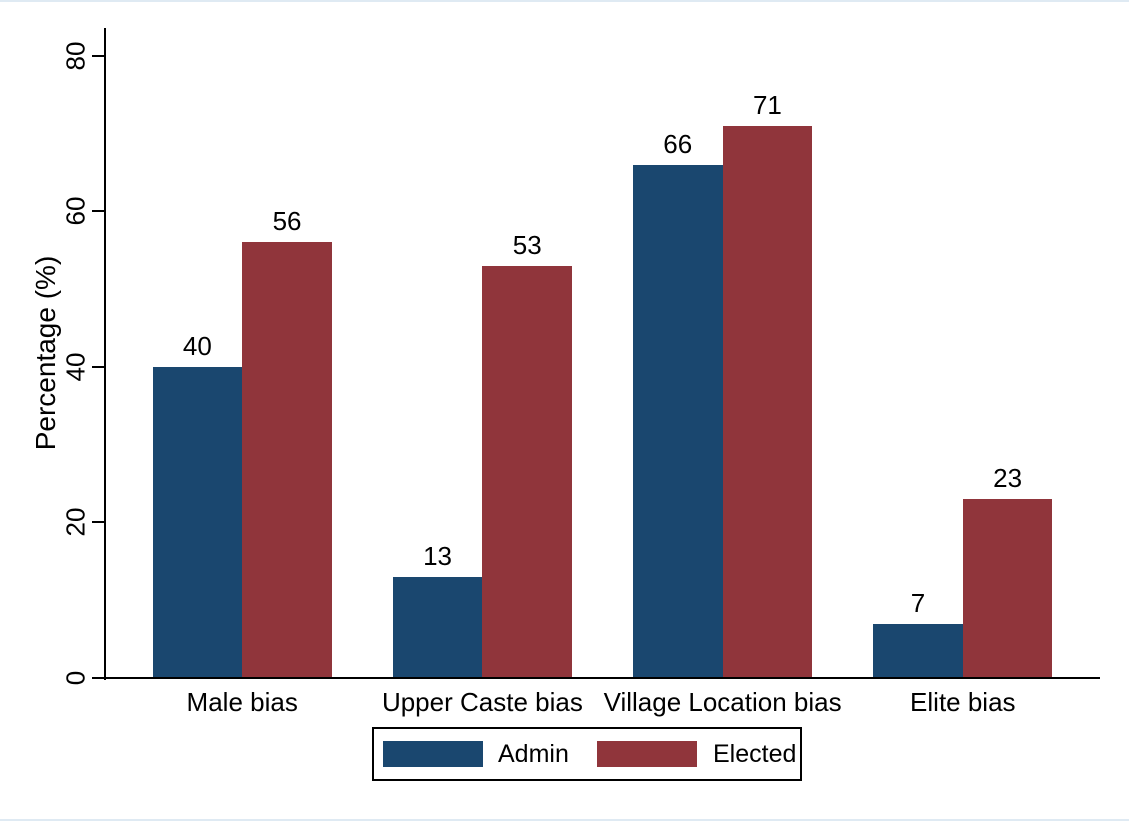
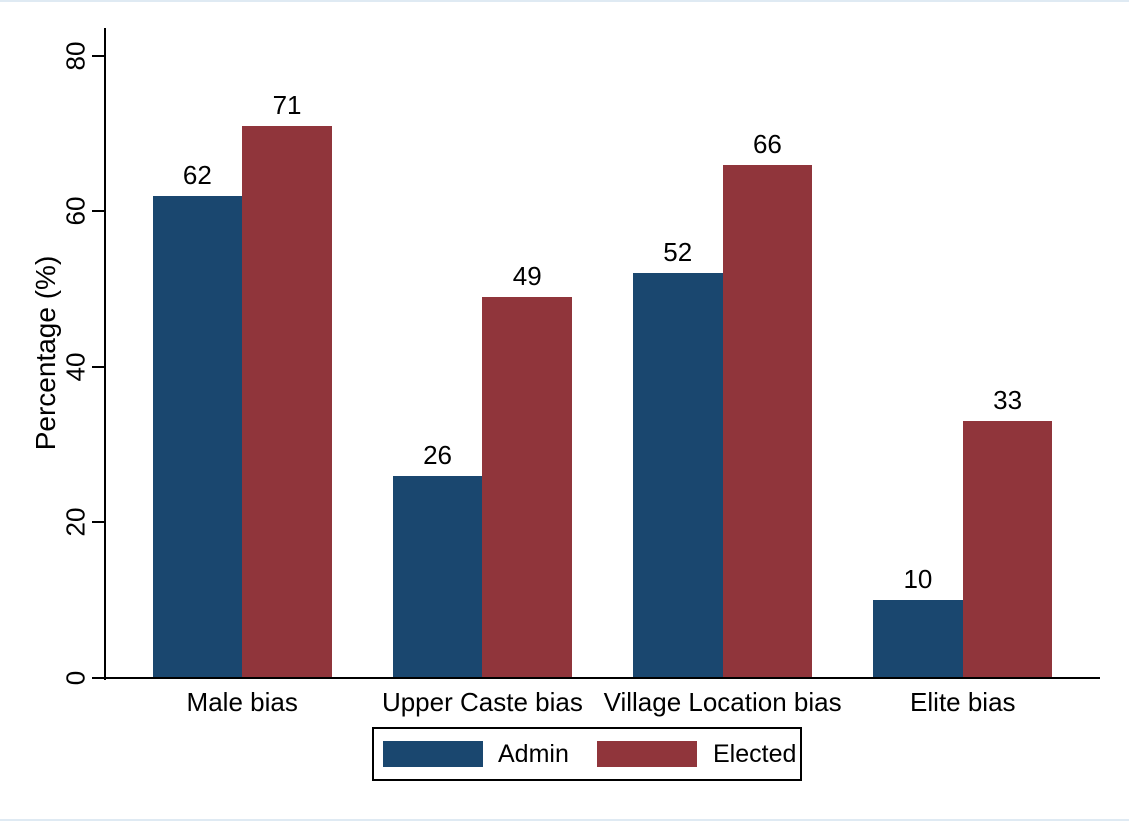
Admin/Male bias: 40 -> 62
Elected/Male bias: 56 -> 71
Admin/Upper Caste bias: 13 -> 26
Elected/Upper Caste bias: 53 -> 49
Admin/Village Location bias: 66 -> 52
Elected/Village Location bias: 71 -> 66
Admin/Elite bias: 7 -> 10
Elected/Elite bias: 23 -> 33
